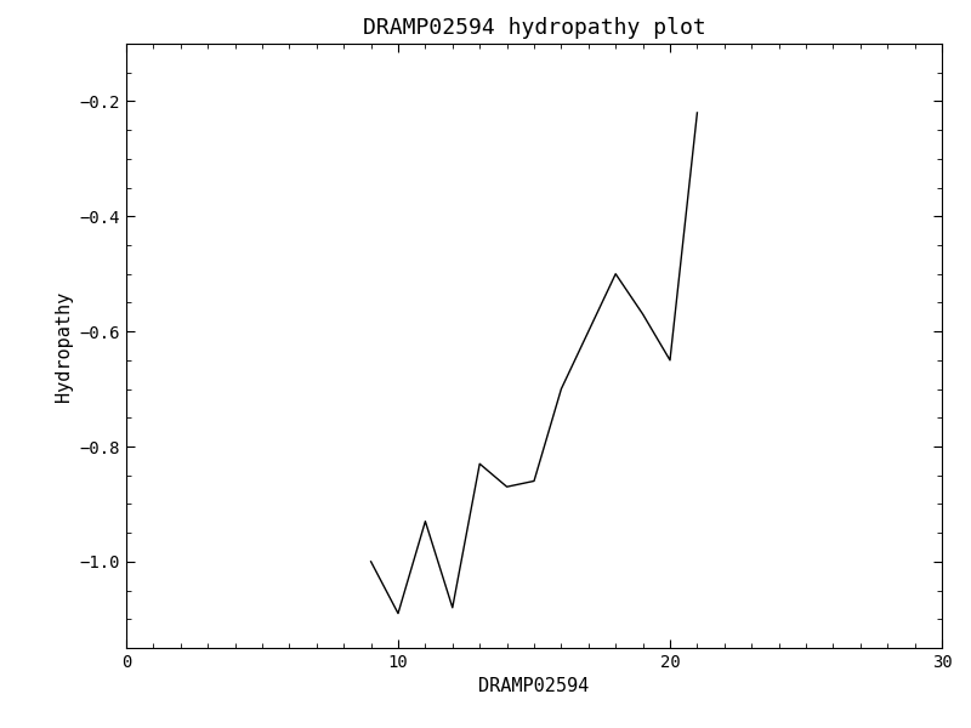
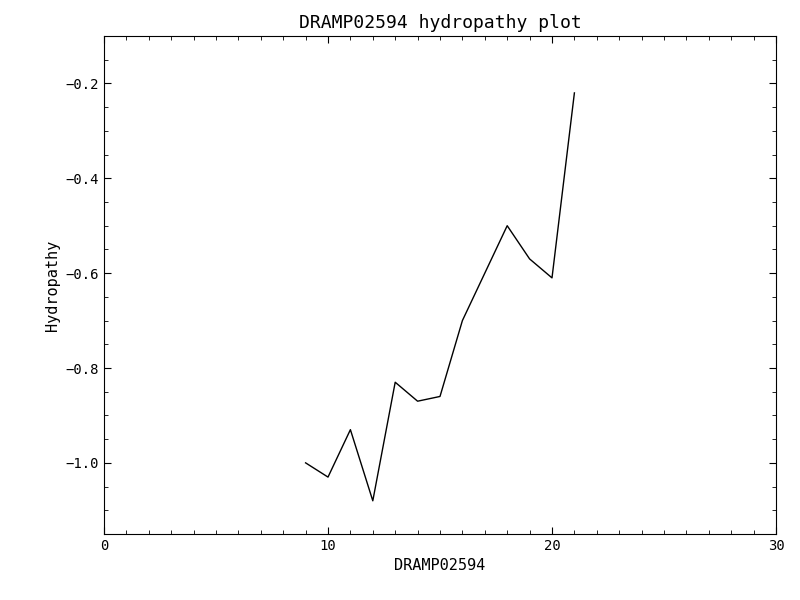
10: -1.09 -> -1.03
20: -0.65 -> -0.61
